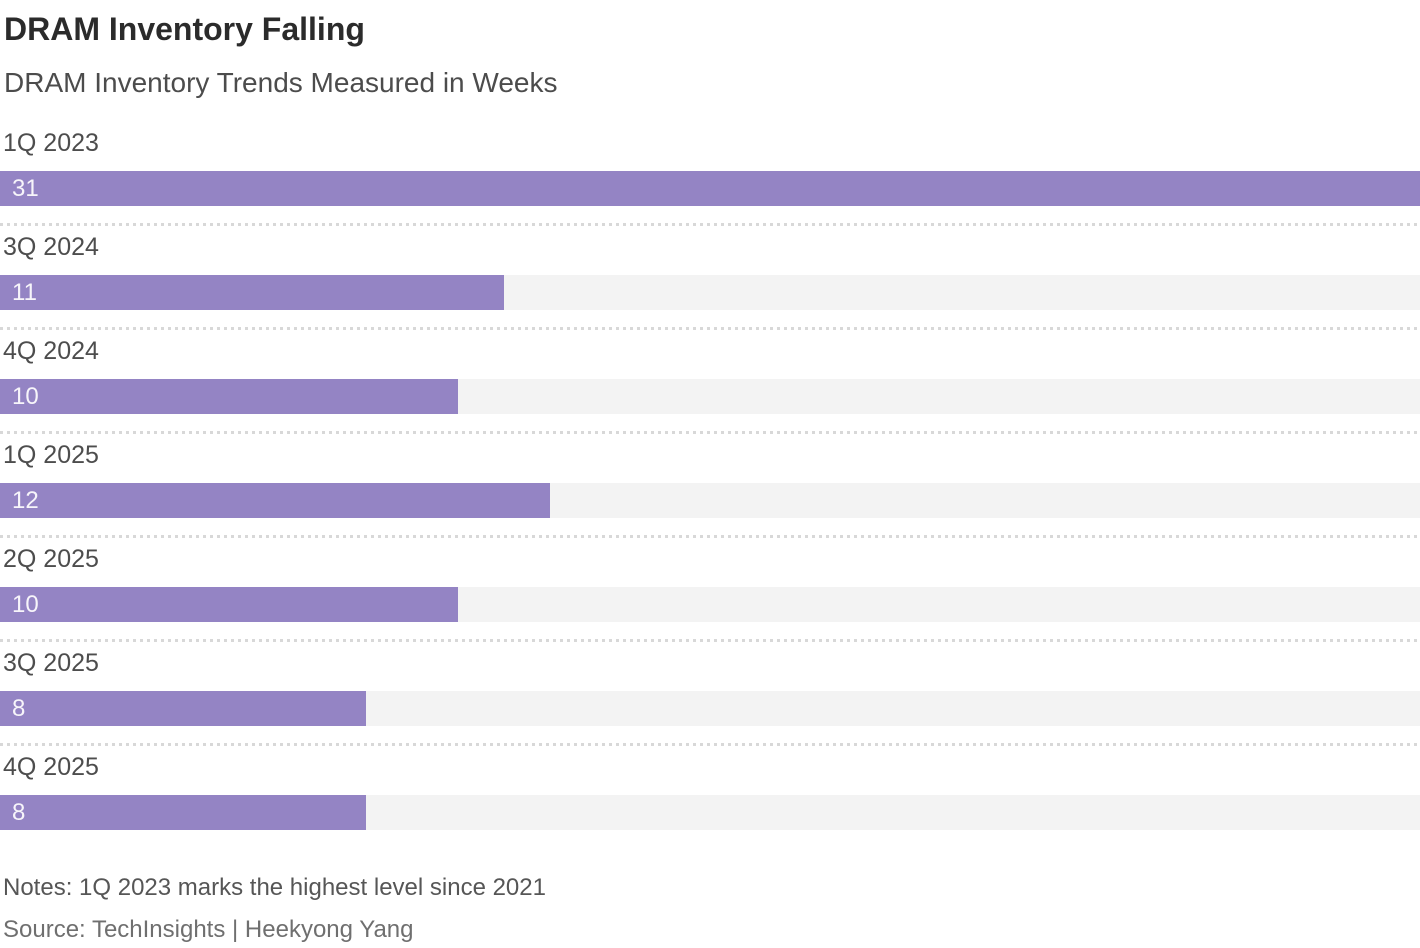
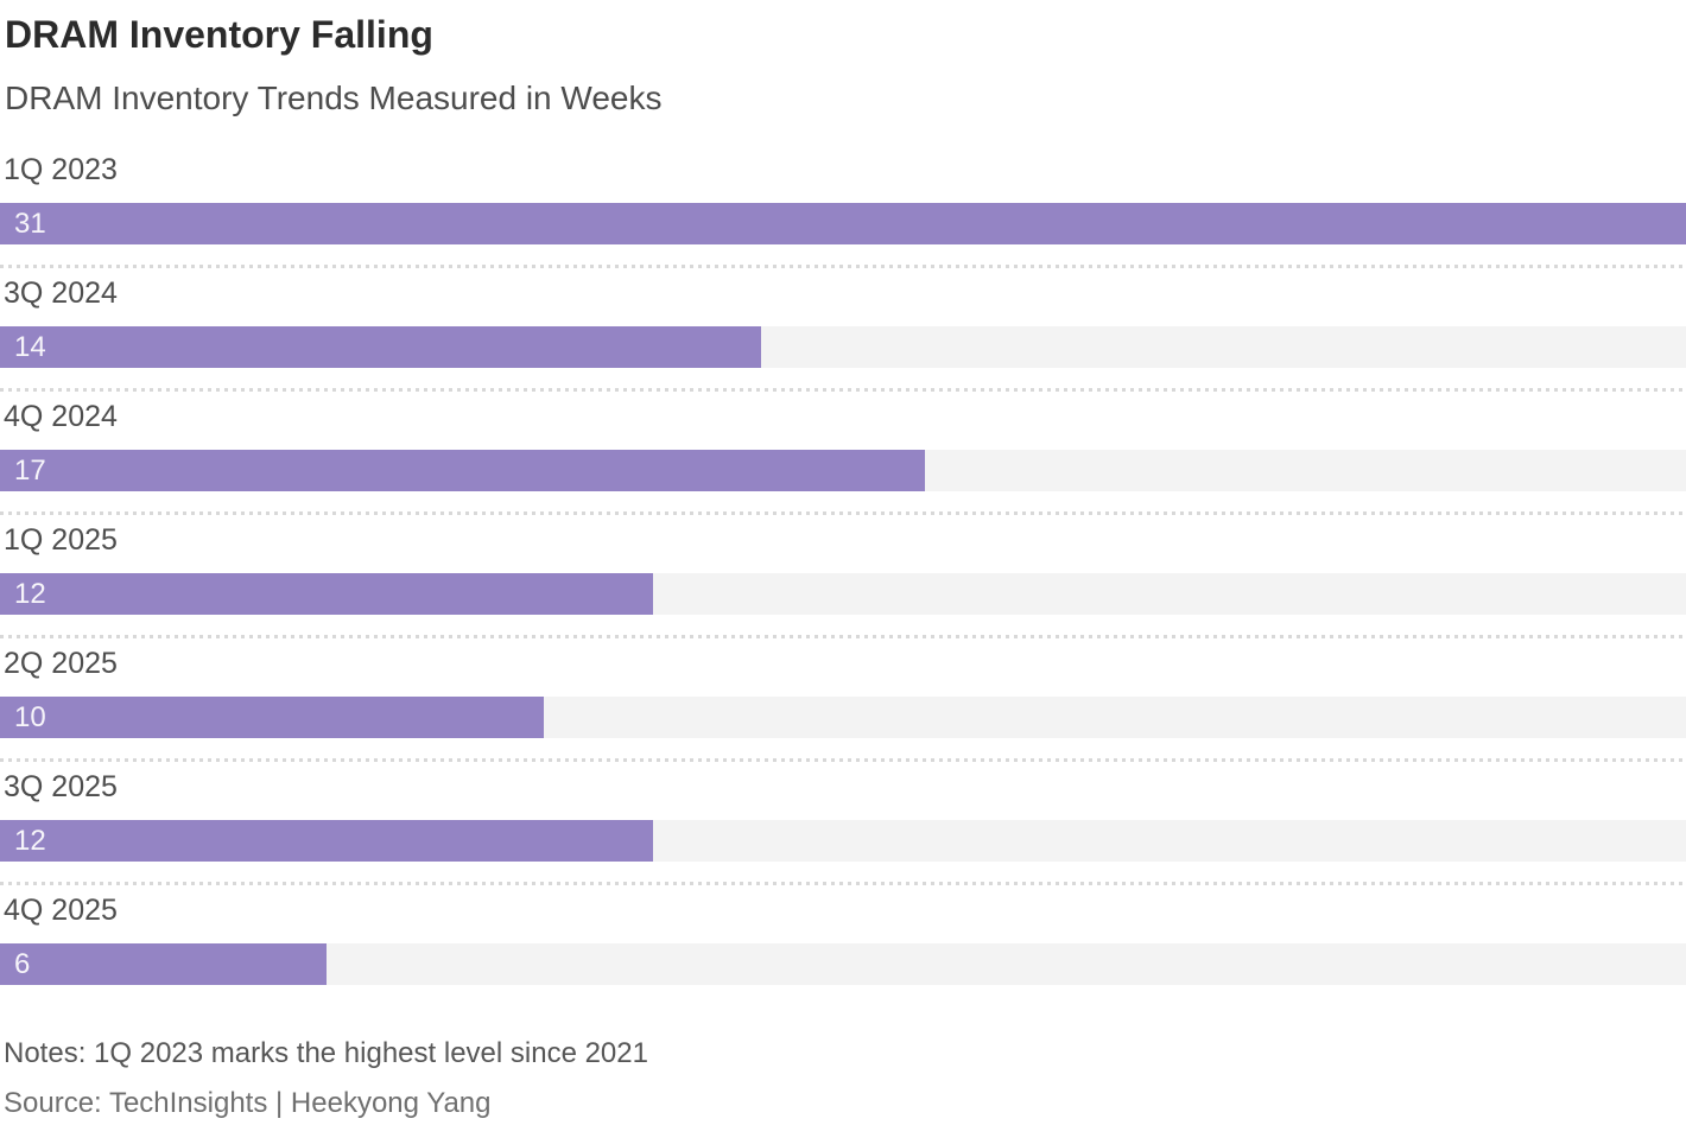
3Q 2024: 11 -> 14
4Q 2024: 10 -> 17
3Q 2025: 8 -> 12
4Q 2025: 8 -> 6
